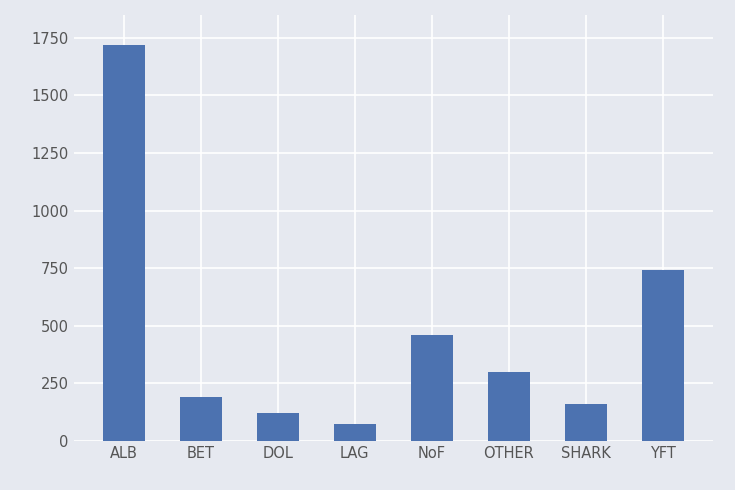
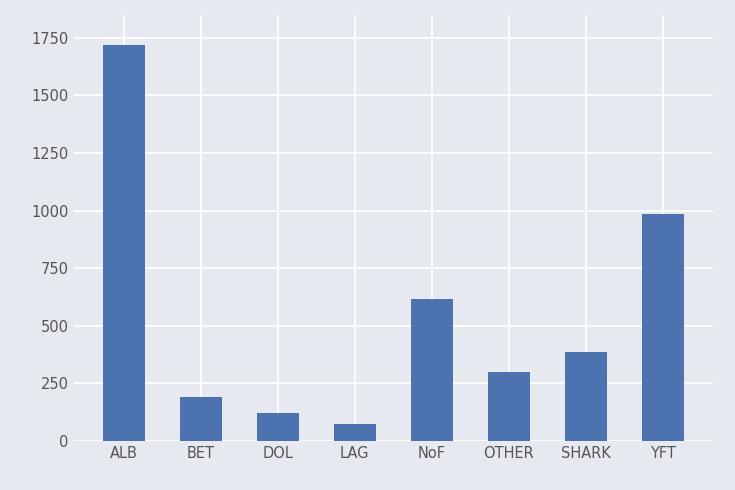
NoF: 460 -> 615
SHARK: 160 -> 385
YFT: 740 -> 985
